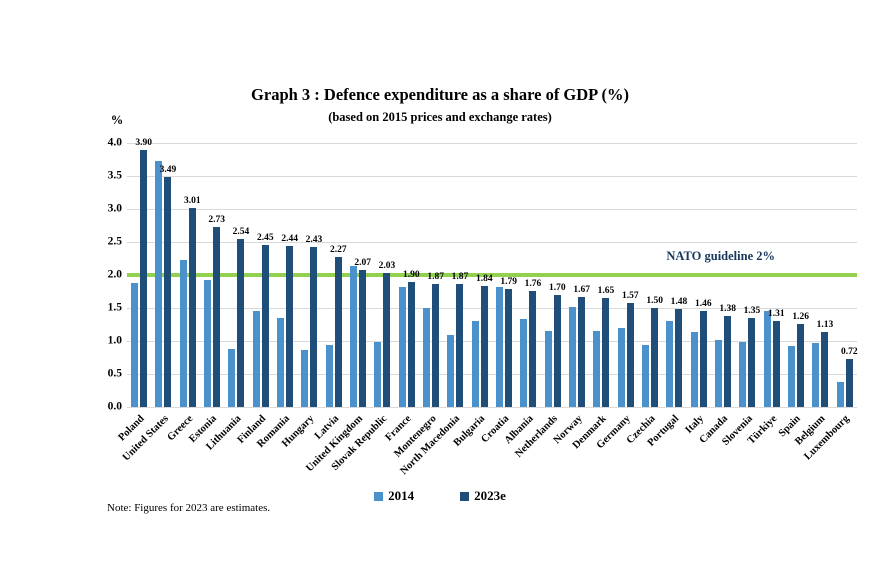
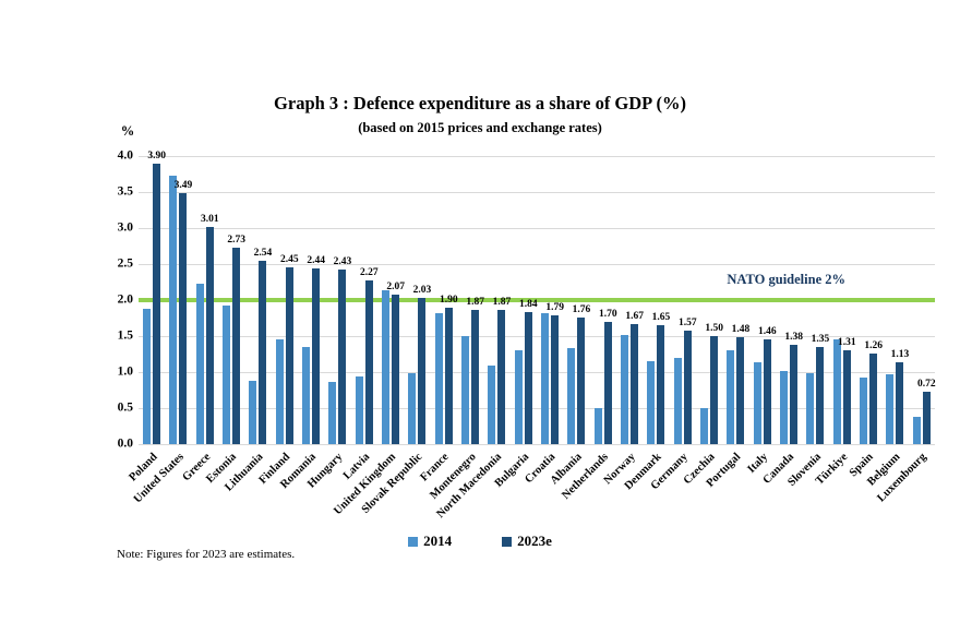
2014/Netherlands: 1.1 -> 0.5
2014/Czechia: 0.9 -> 0.5
